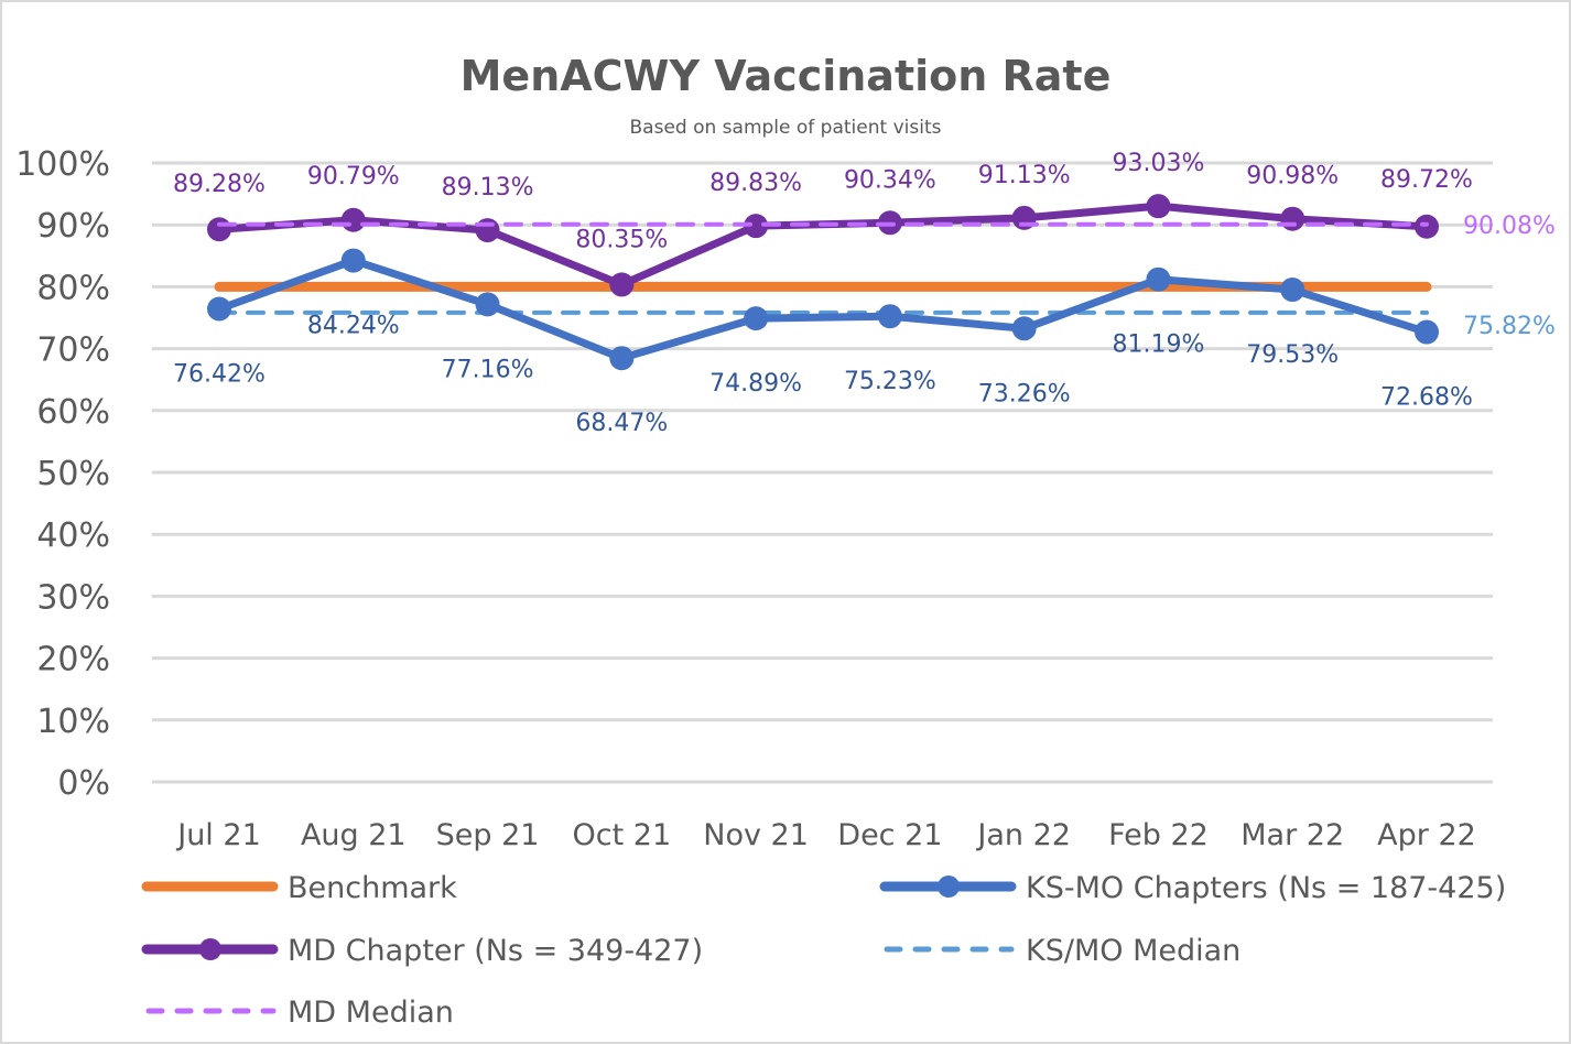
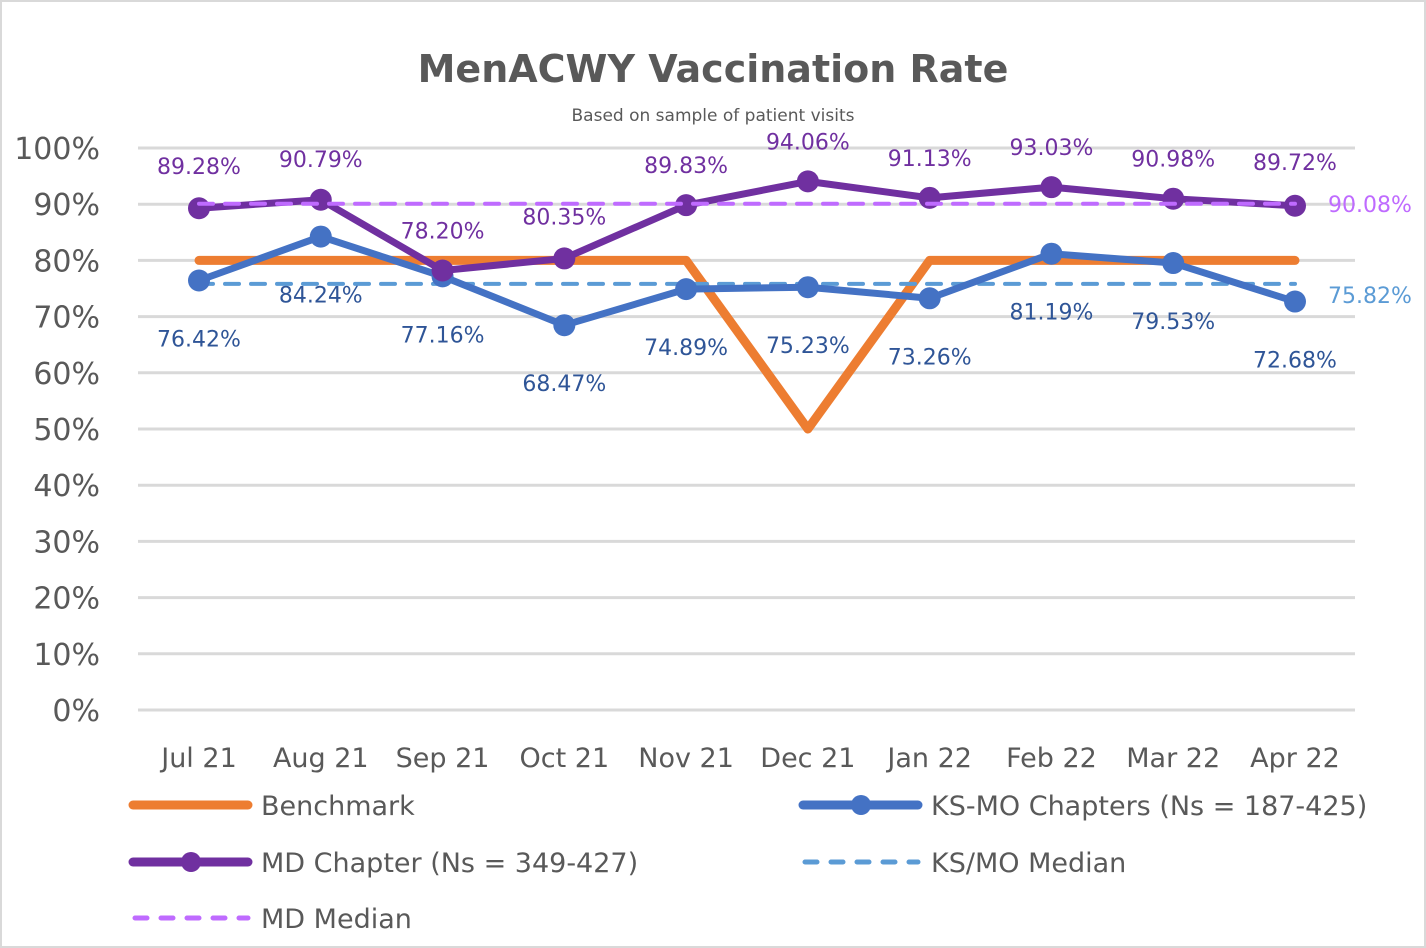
MD Chapter (Ns = 349-427)/Sep 21: 89.13% -> 78.20%
Benchmark/Dec 21: 80% -> 50%
MD Chapter (Ns = 349-427)/Dec 21: 90.34% -> 94.06%
